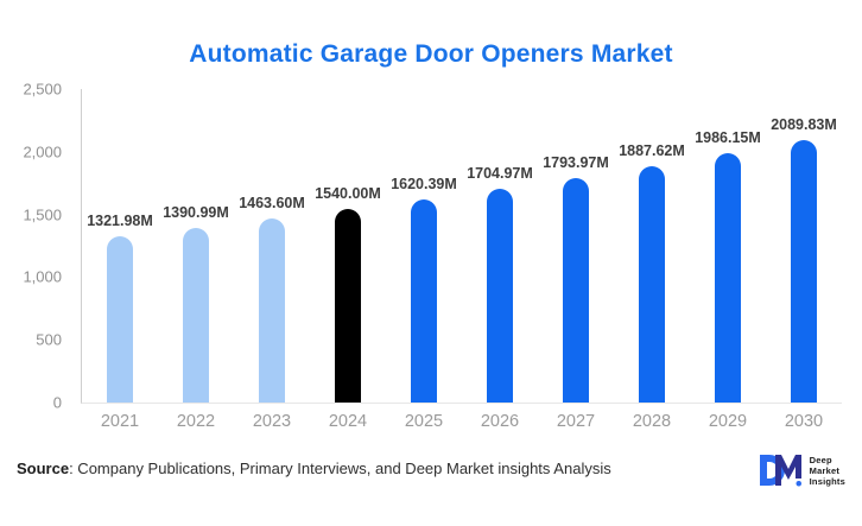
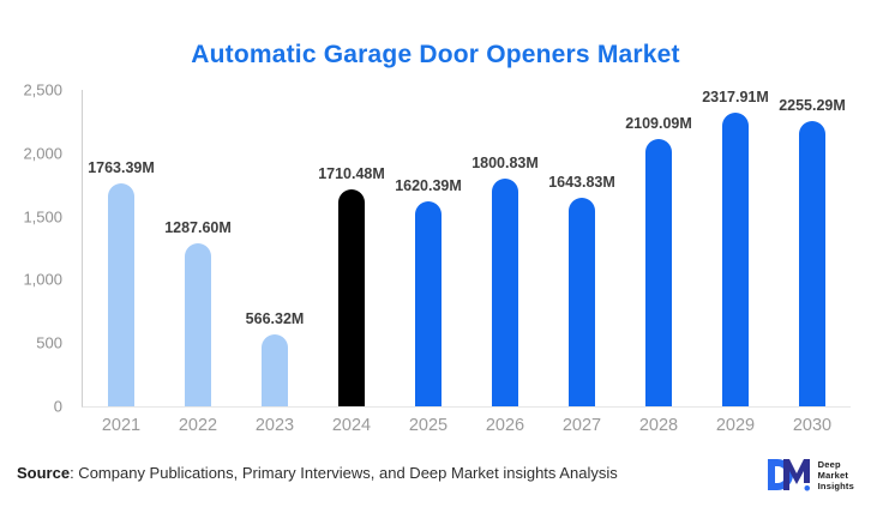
2021: 1321.98M -> 1763.39M
2022: 1390.99M -> 1287.60M
2023: 1463.60M -> 566.32M
2024: 1540.00M -> 1710.48M
2026: 1704.97M -> 1800.83M
2027: 1793.97M -> 1643.83M
2028: 1887.62M -> 2109.09M
2029: 1986.15M -> 2317.91M
2030: 2089.83M -> 2255.29M
